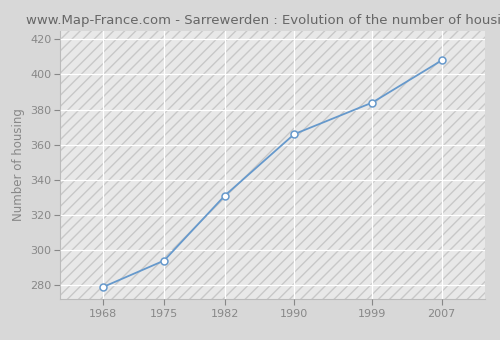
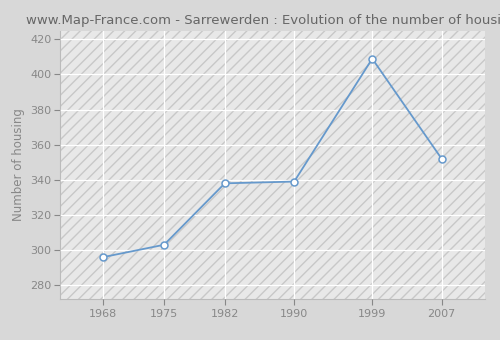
1968: 279 -> 296
1975: 294 -> 303
1982: 331 -> 338
1990: 366 -> 339
1999: 384 -> 409
2007: 408 -> 352
